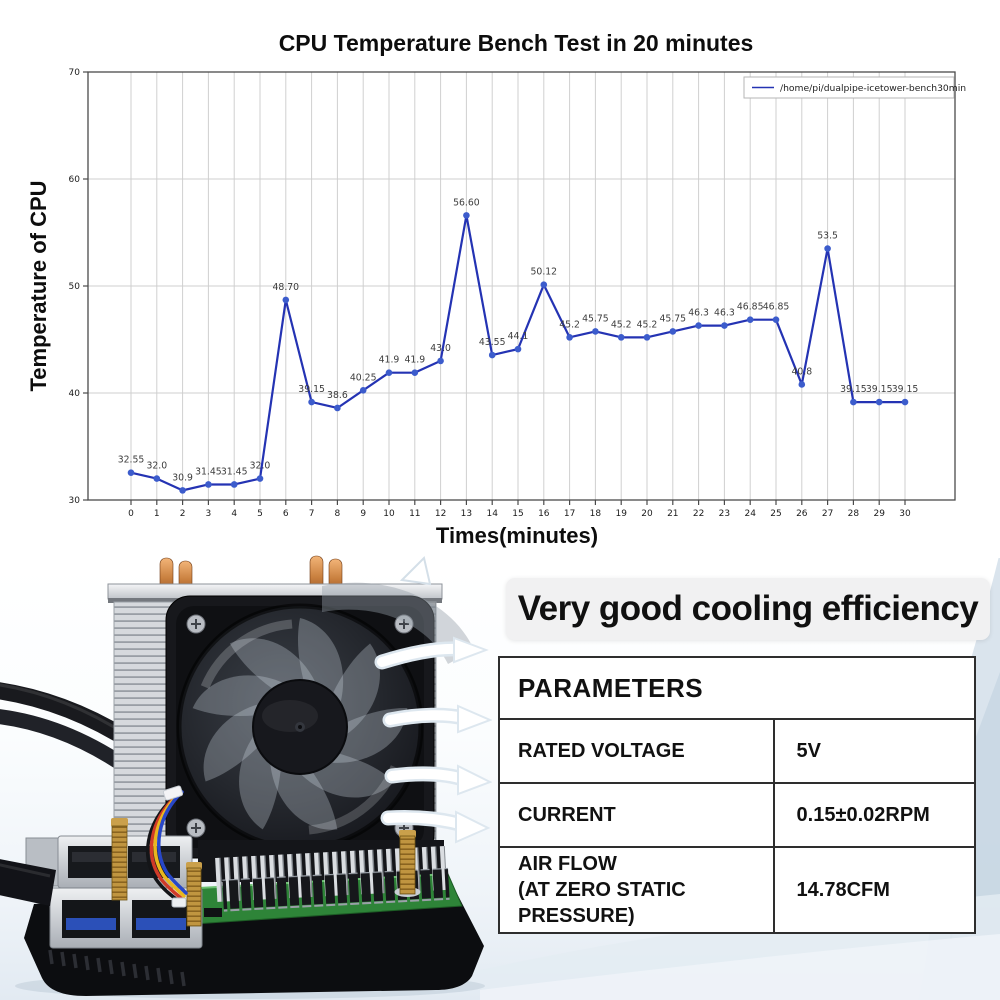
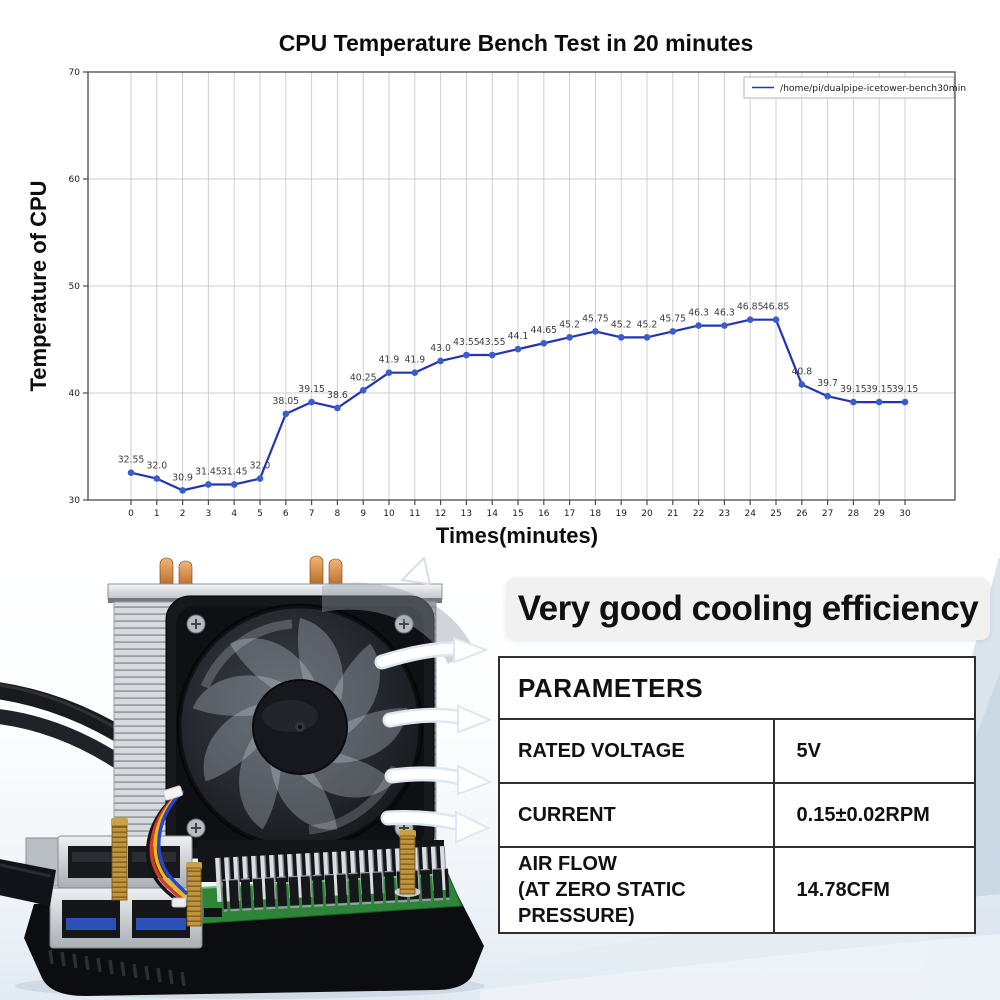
6: 48.70 -> 38.05
13: 56.60 -> 43.55
16: 50.12 -> 44.65
27: 53.5 -> 39.7
